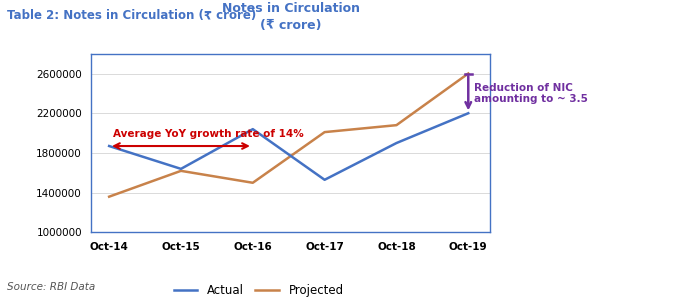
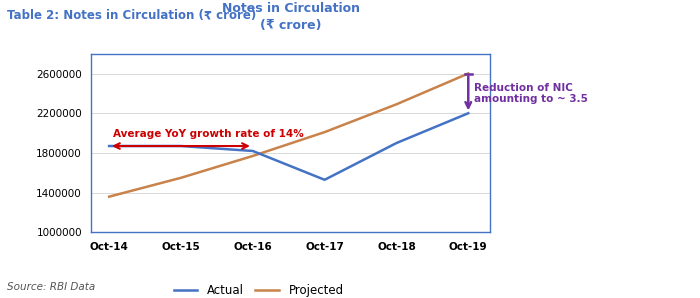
Actual/Oct-15: 1640000 -> 1870000
Projected/Oct-15: 1620000 -> 1550000
Actual/Oct-16: 2040000 -> 1820000
Projected/Oct-16: 1500000 -> 1770000
Projected/Oct-18: 2080000 -> 2290000
